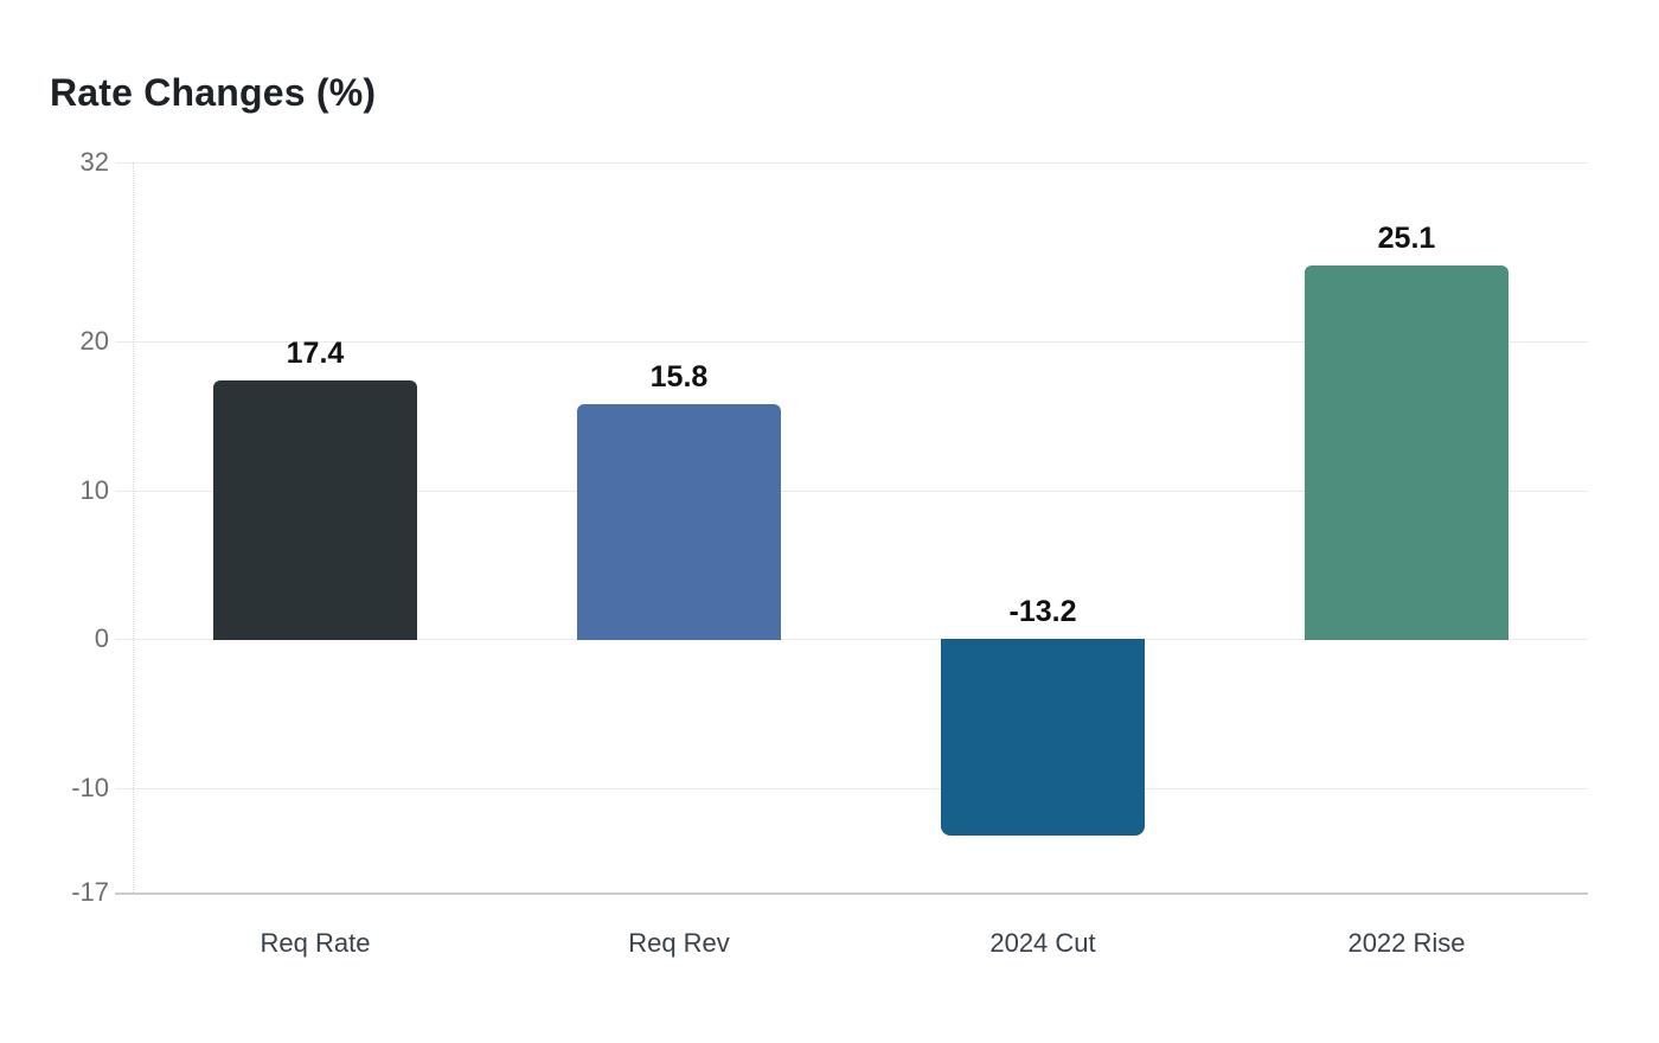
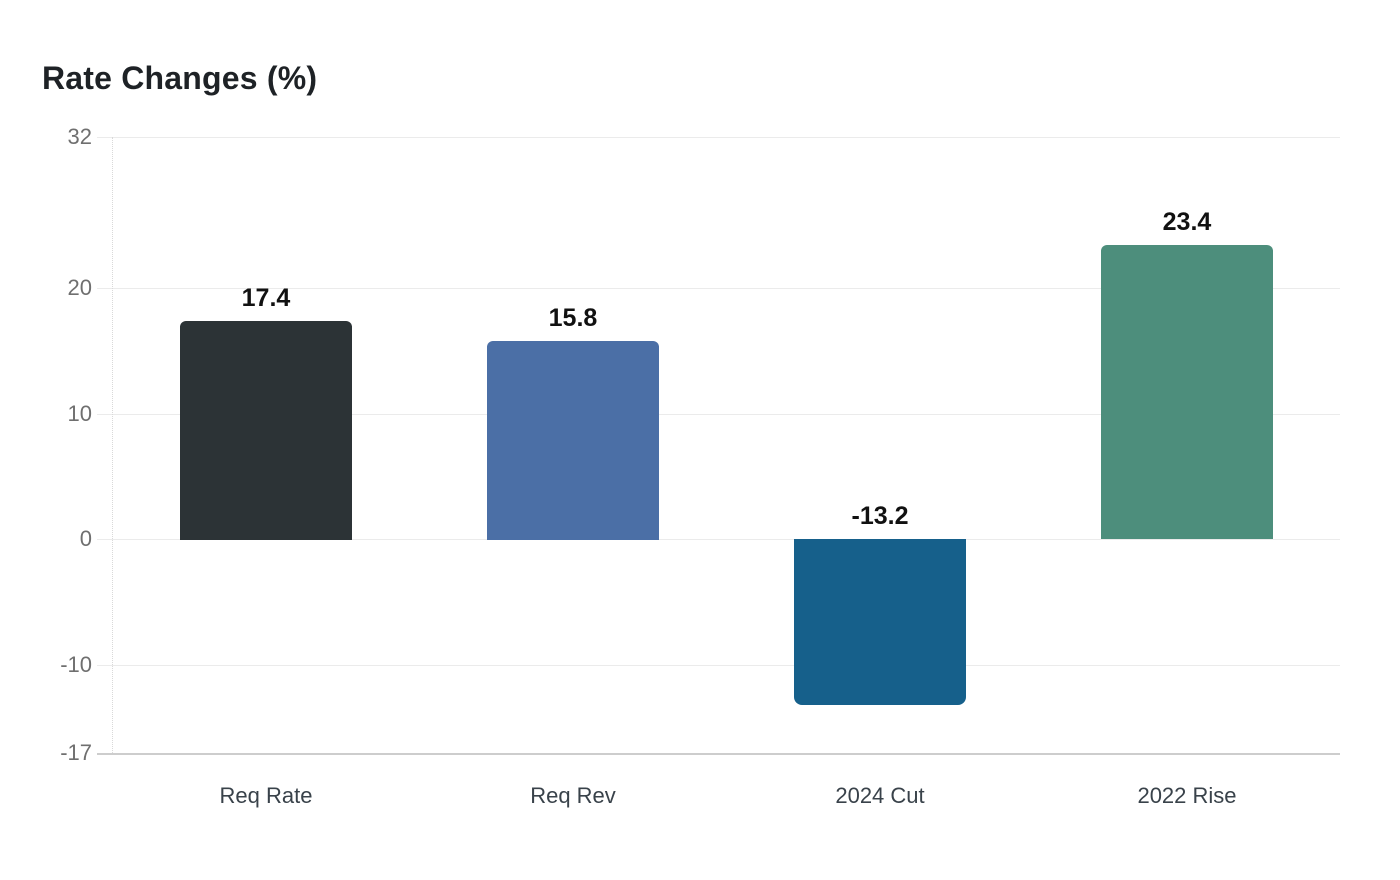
2022 Rise: 25.1 -> 23.4
